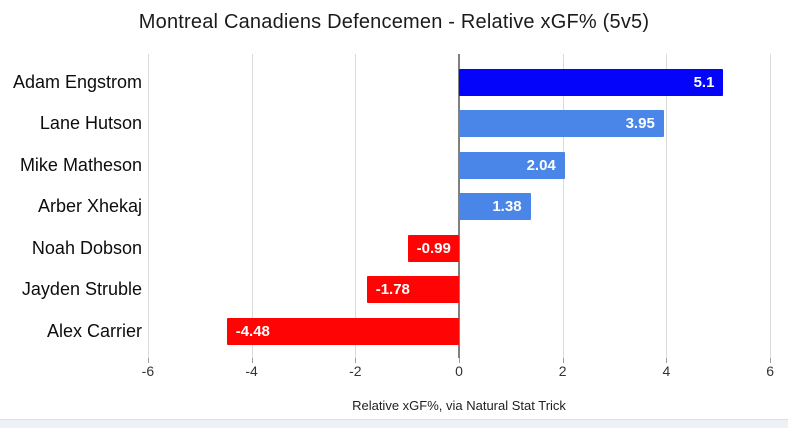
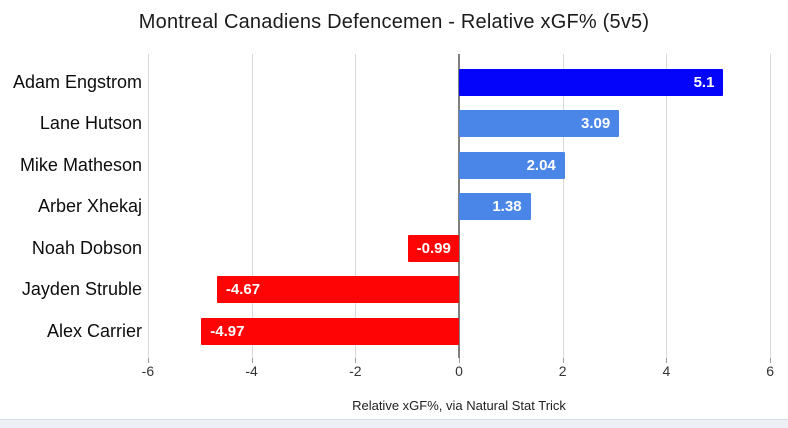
Lane Hutson: 3.95 -> 3.09
Jayden Struble: -1.78 -> -4.67
Alex Carrier: -4.48 -> -4.97
